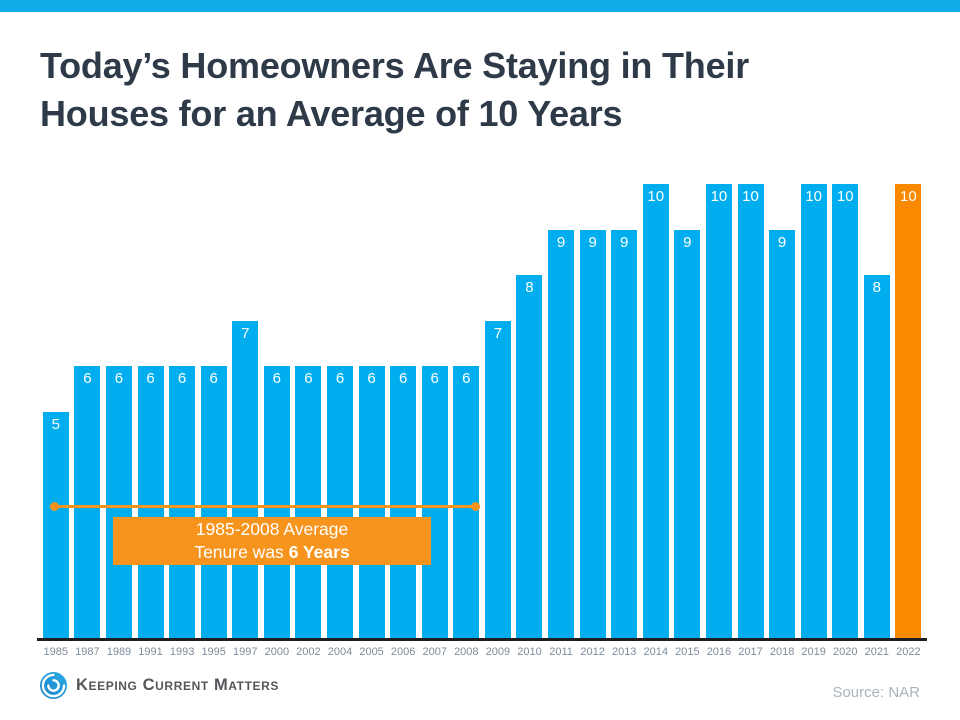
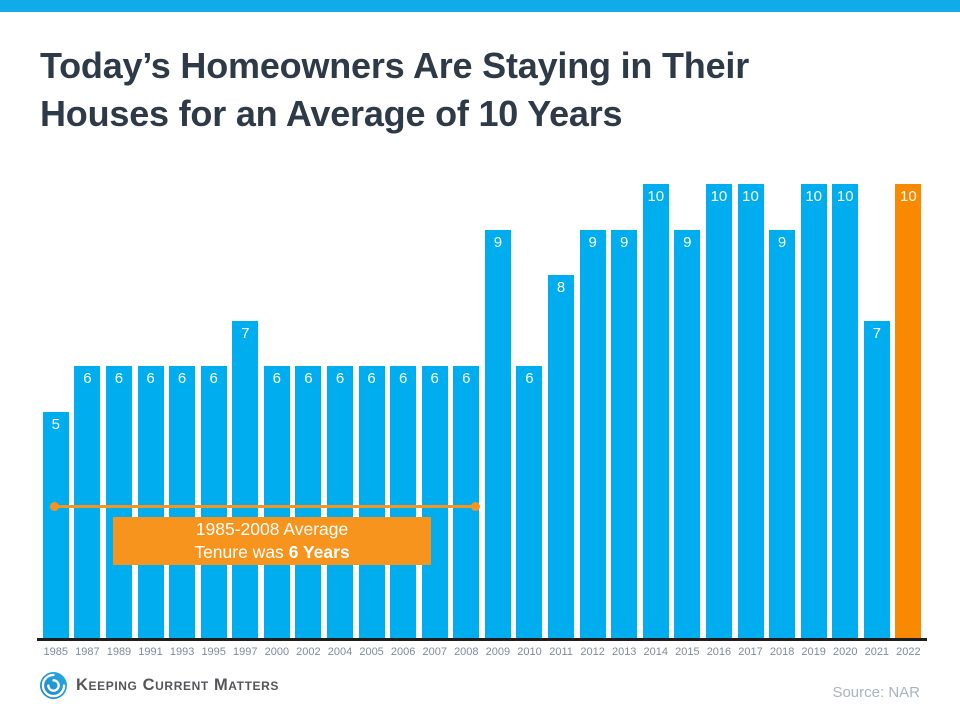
2009: 7 -> 9
2010: 8 -> 6
2011: 9 -> 8
2021: 8 -> 7
